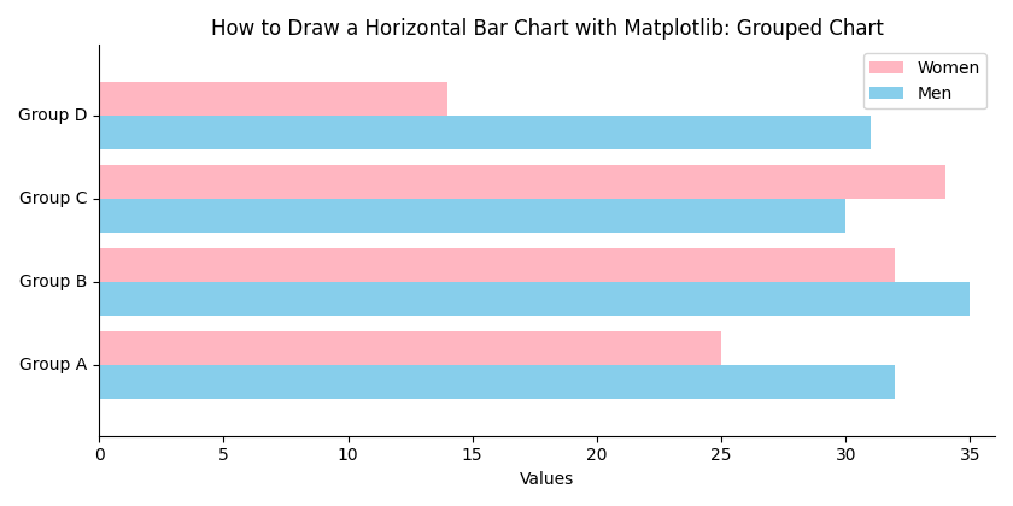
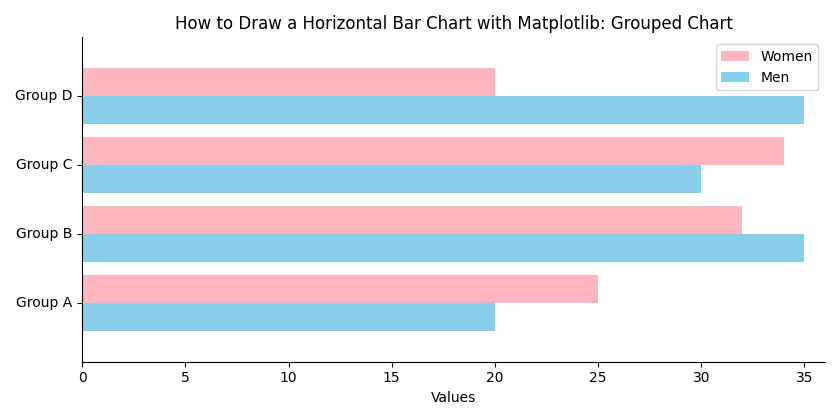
Women/Group D: 14 -> 20
Men/Group D: 31 -> 35
Men/Group A: 32 -> 20
